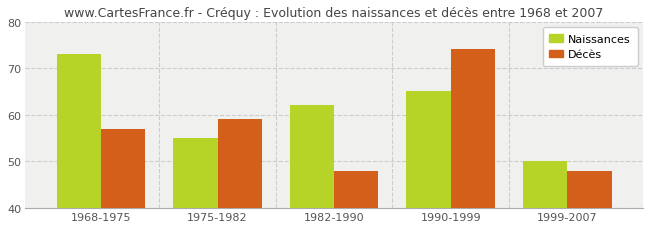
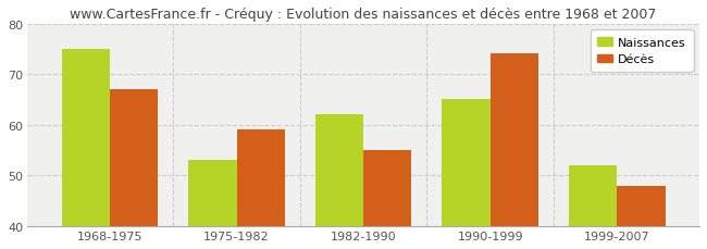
Naissances/1968-1975: 73 -> 75
Décès/1968-1975: 57 -> 67
Naissances/1975-1982: 55 -> 53
Décès/1982-1990: 48 -> 55
Naissances/1999-2007: 50 -> 52
